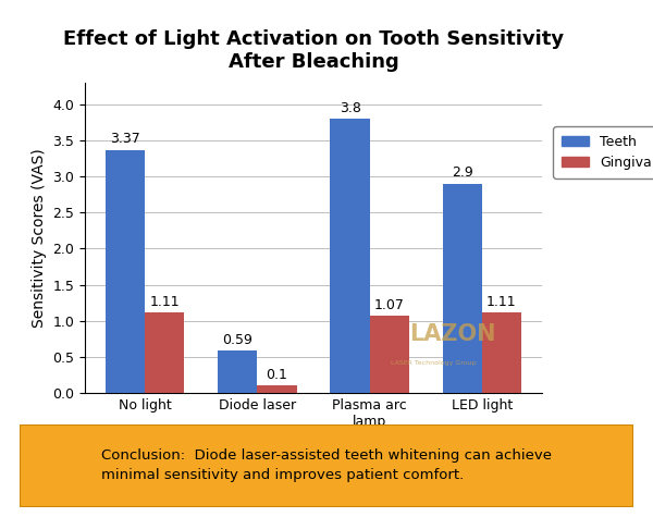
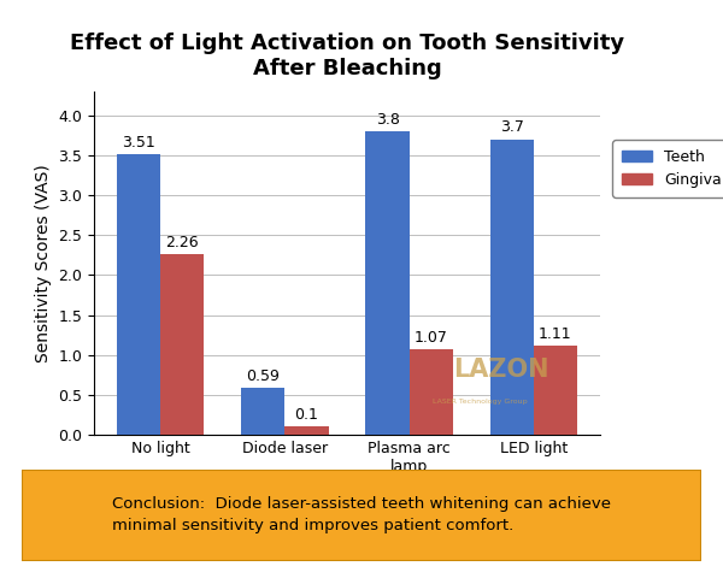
Teeth/No light: 3.37 -> 3.51
Gingiva/No light: 1.11 -> 2.26
Teeth/LED light: 2.9 -> 3.7
